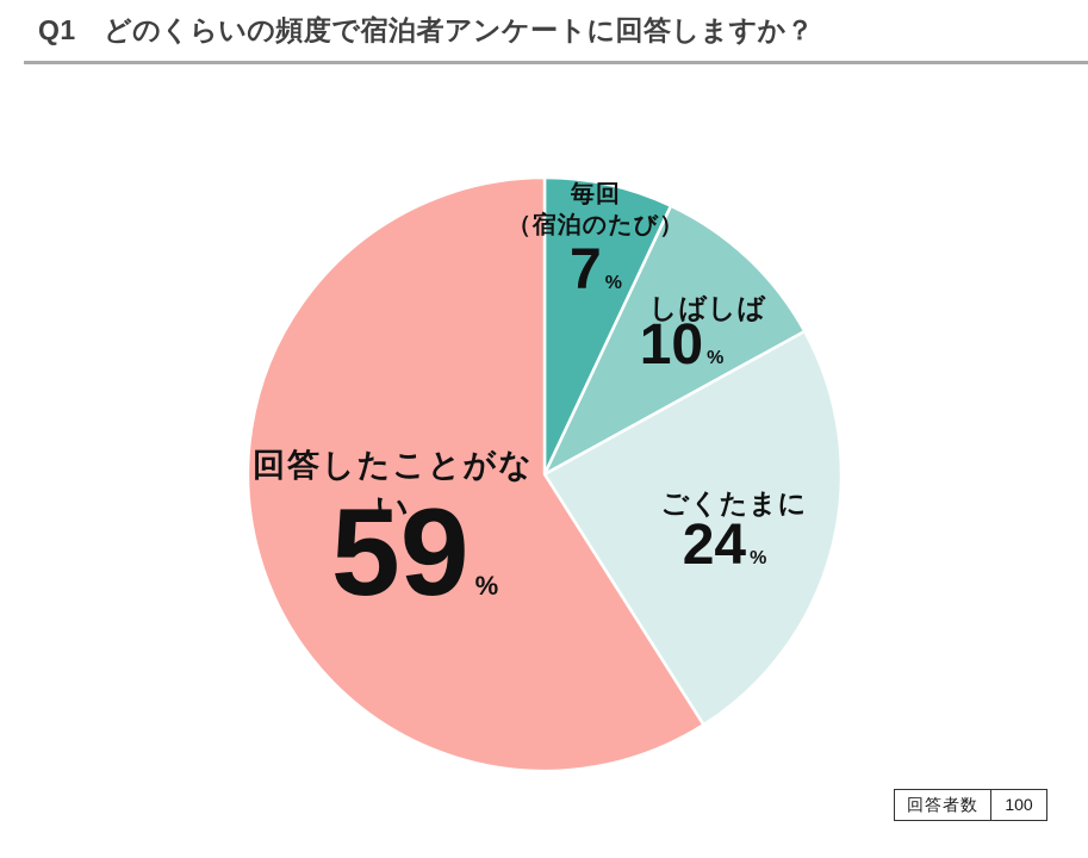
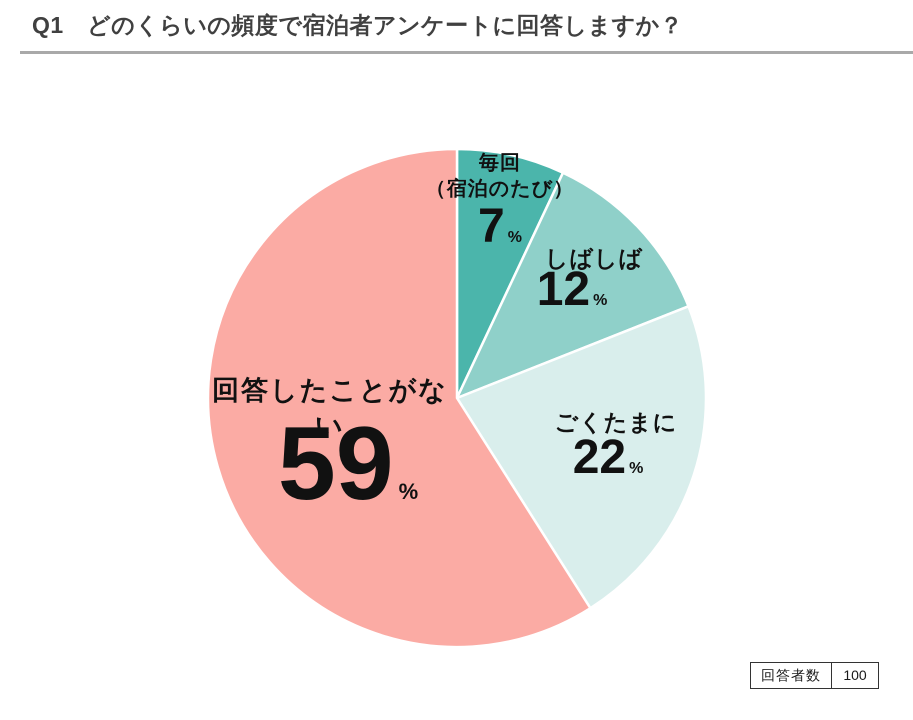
しばしば: 10 -> 12
ごくたまに: 24 -> 22
